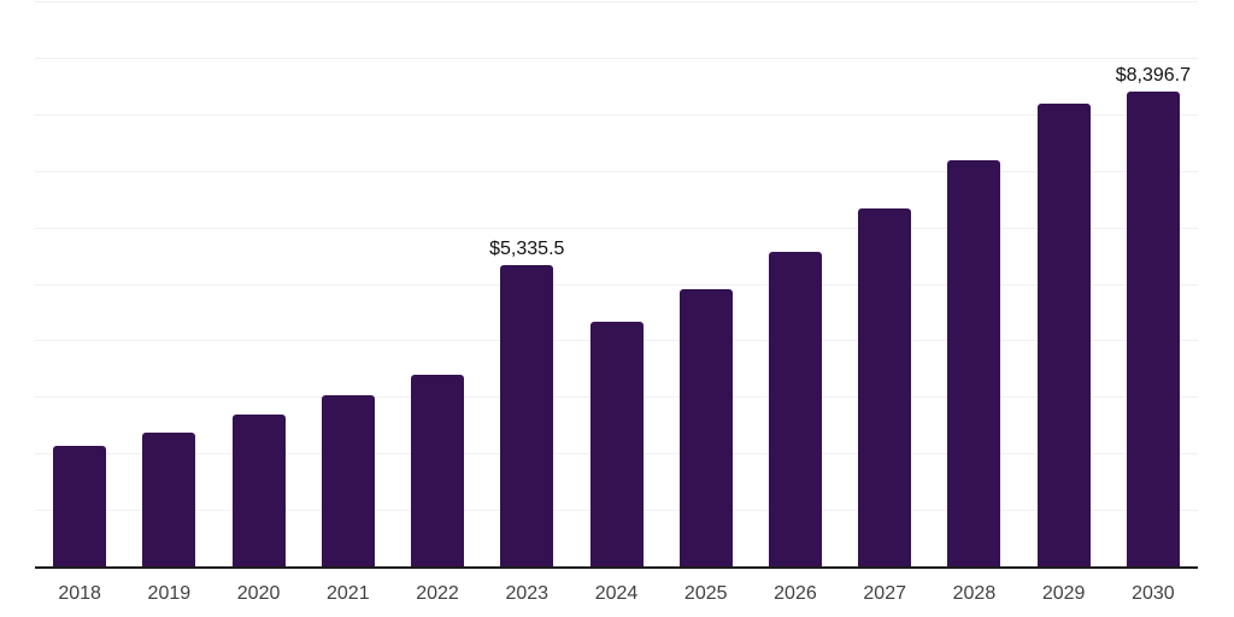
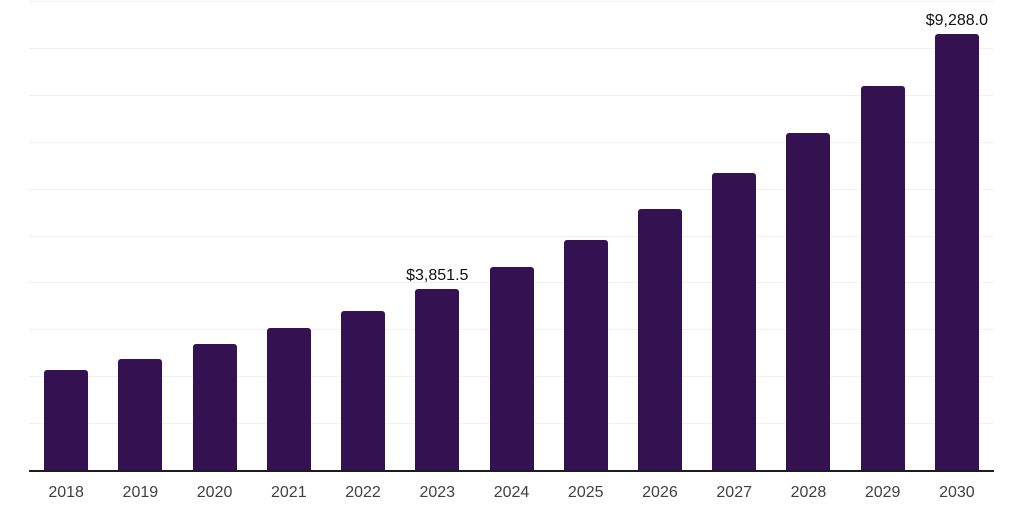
2023: $5,335.5 -> $3,851.5
2030: $8,396.7 -> $9,288.0
